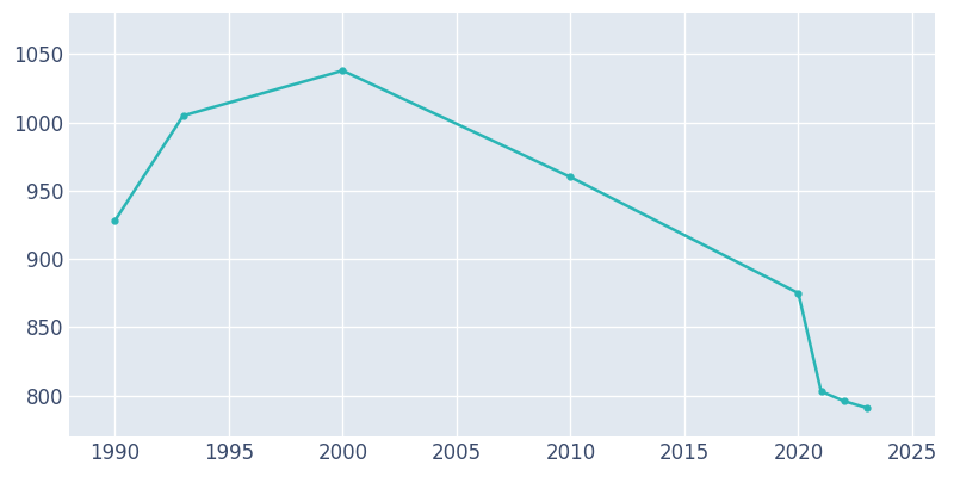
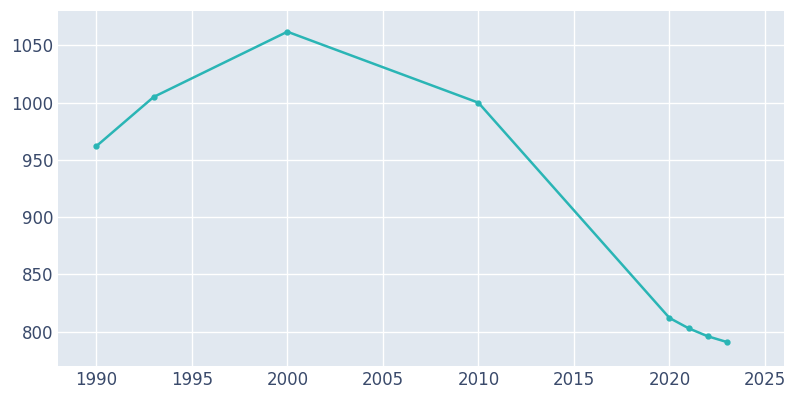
1990: 928 -> 962
2000: 1038 -> 1062
2010: 960 -> 1000
2020: 875 -> 812
